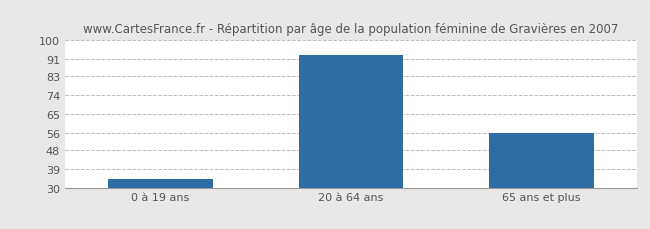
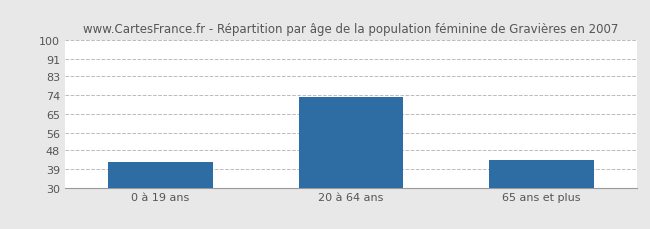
0 à 19 ans: 34 -> 42
20 à 64 ans: 93 -> 73
65 ans et plus: 56 -> 43
